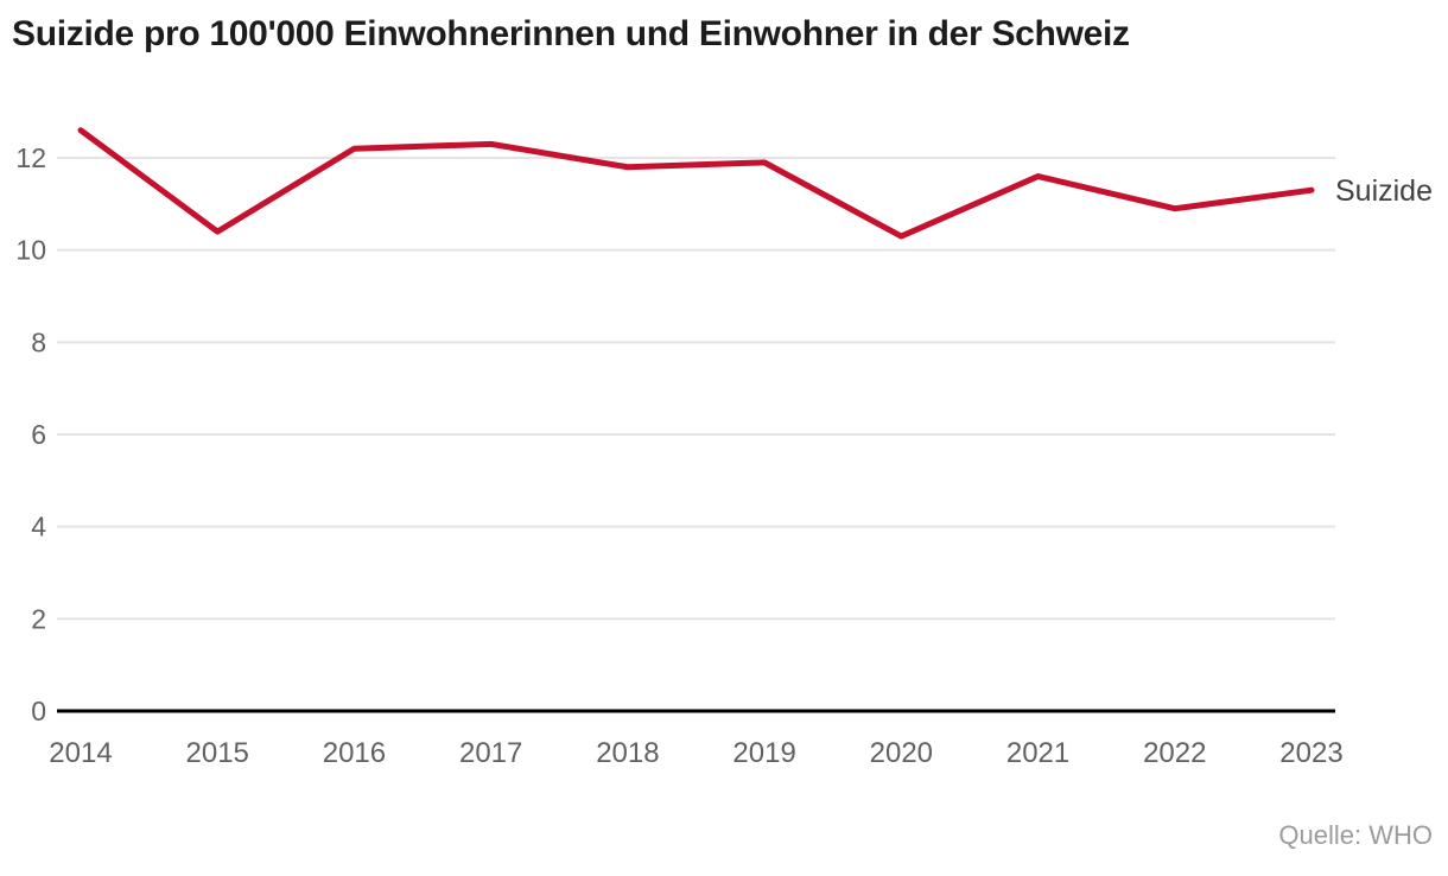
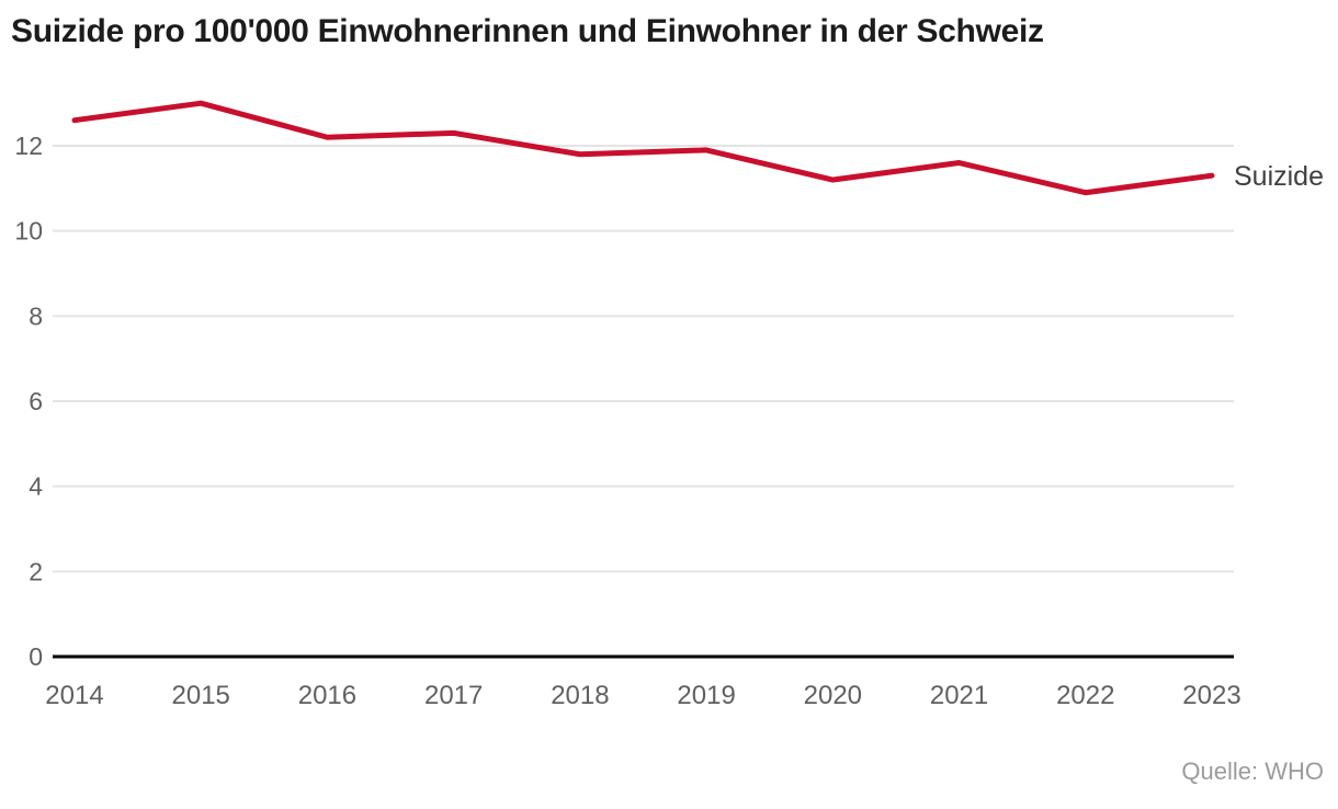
2015: 10.4 -> 13.0
2020: 10.3 -> 11.2
